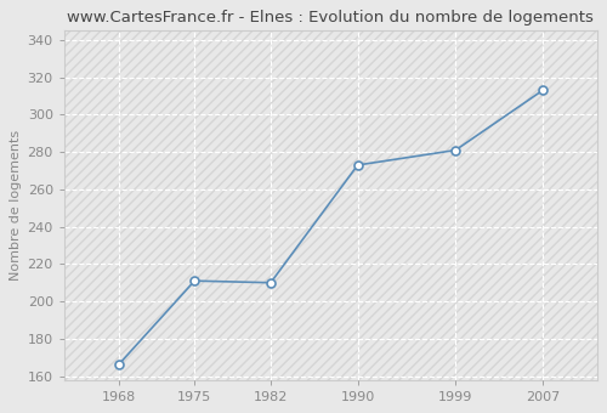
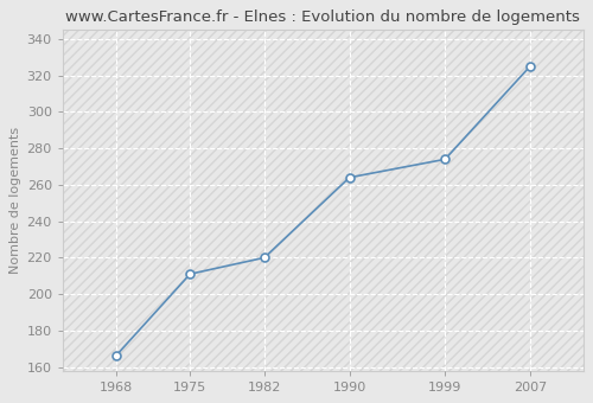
1982: 210 -> 220
1990: 273 -> 264
1999: 281 -> 274
2007: 313 -> 325
